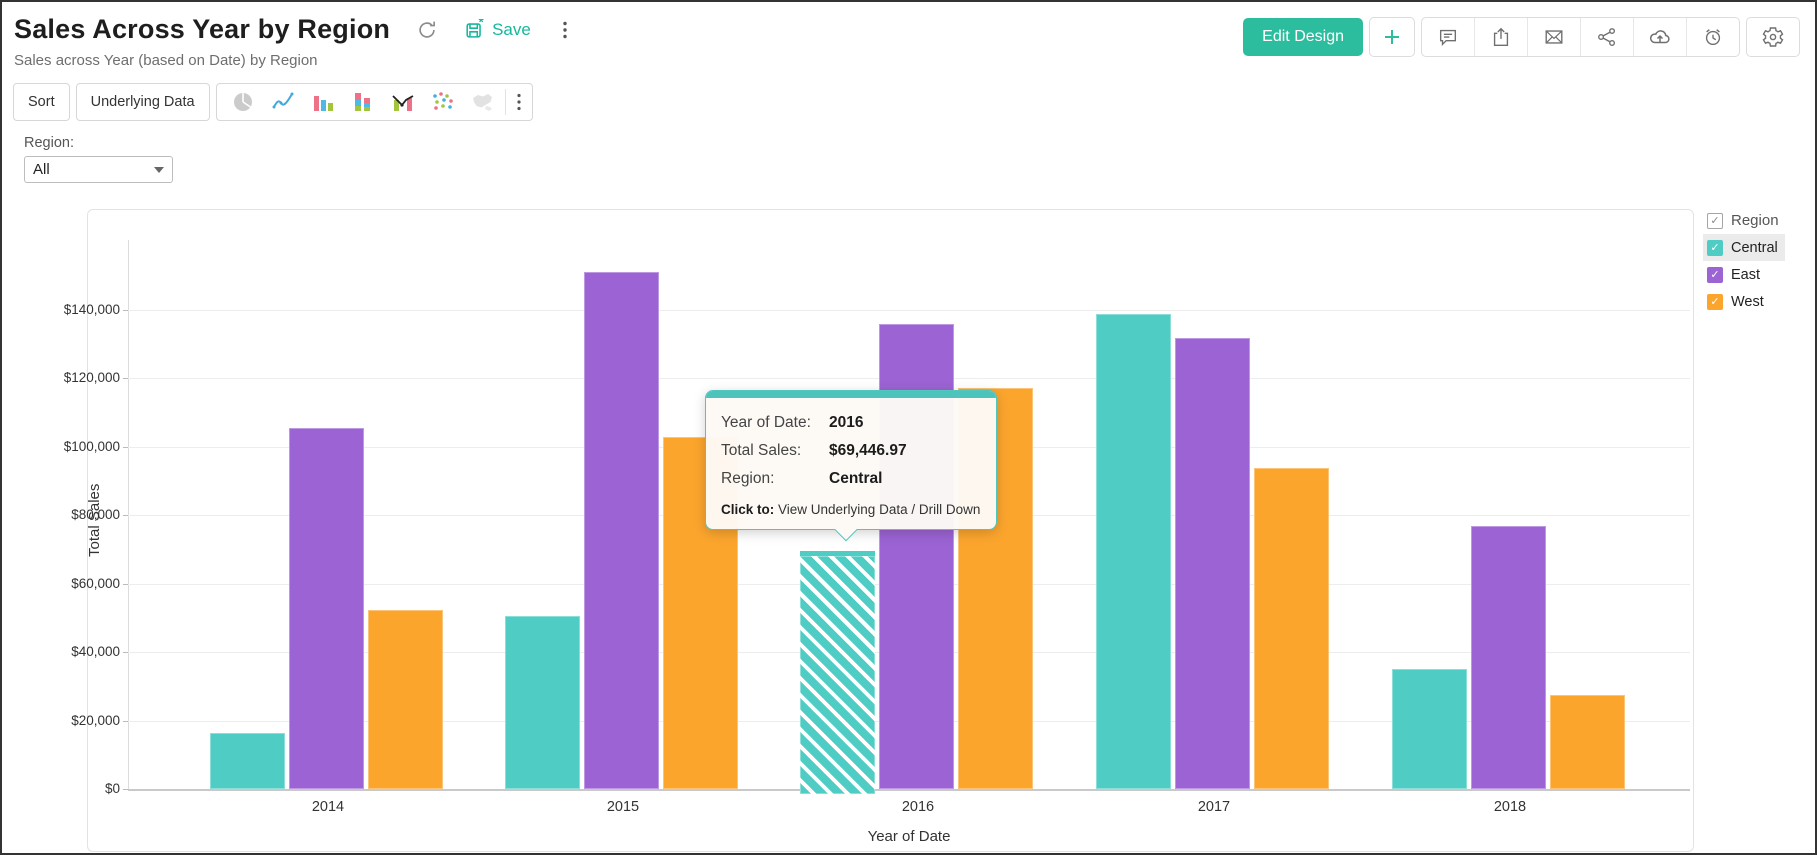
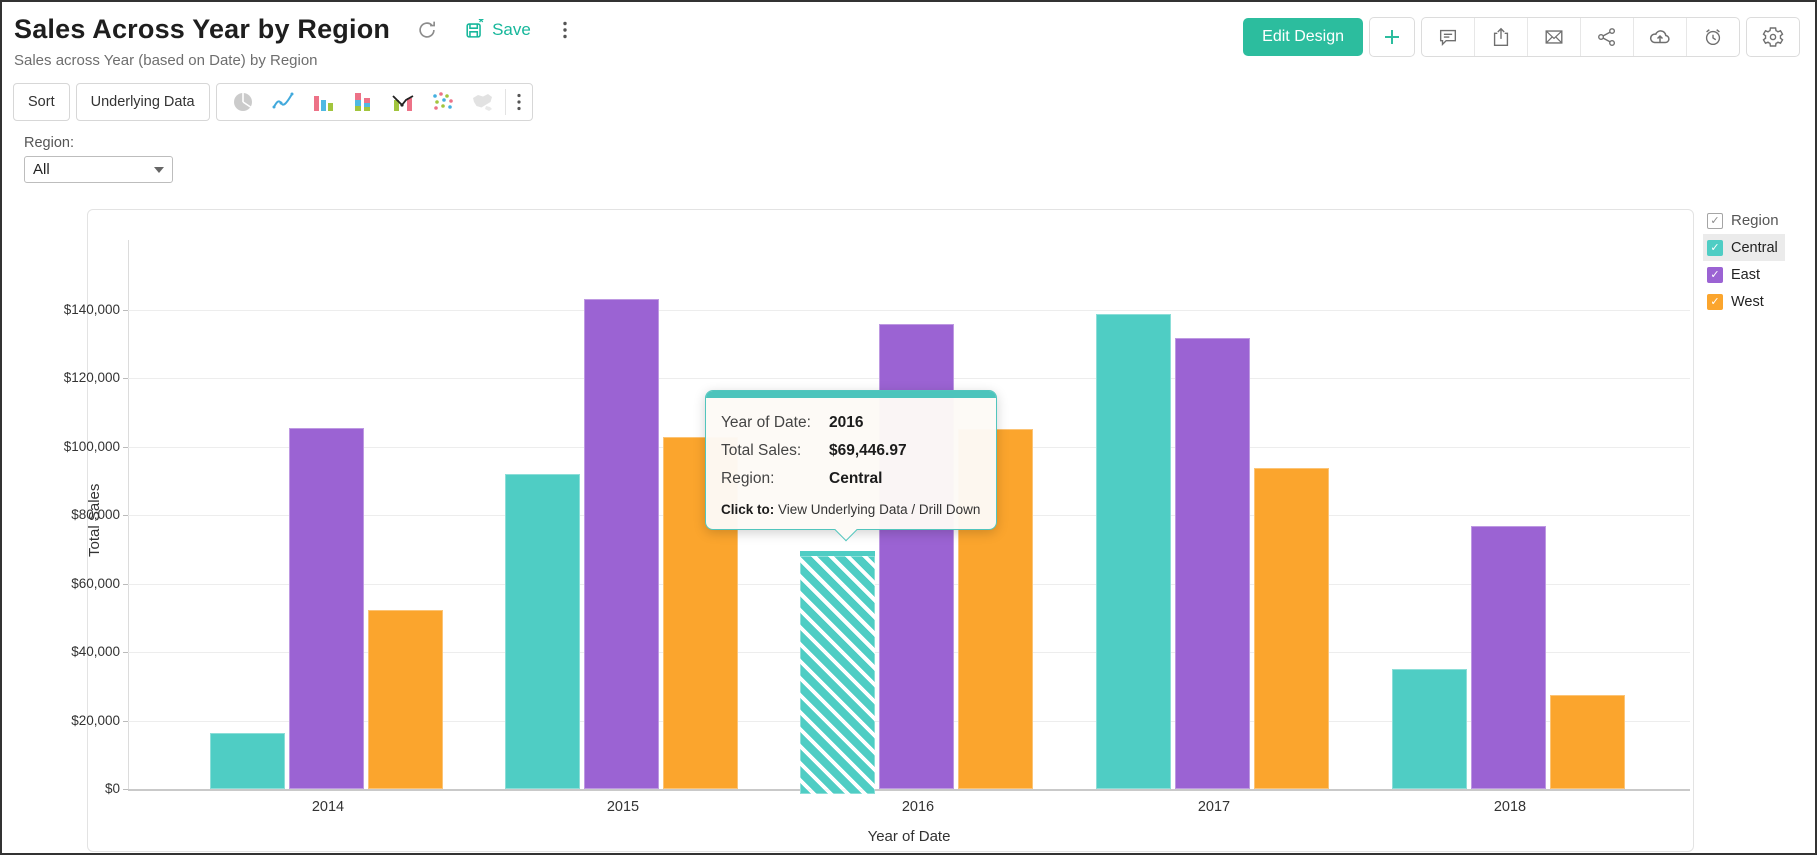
Central/2015: $51000 -> $92000
East/2015: $151000 -> $143000
West/2016: $117000 -> $105000
